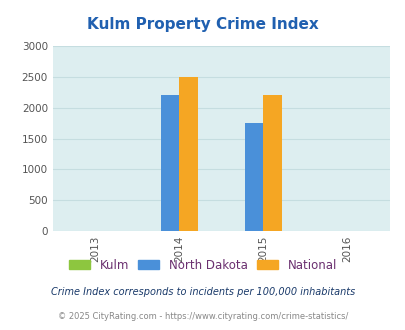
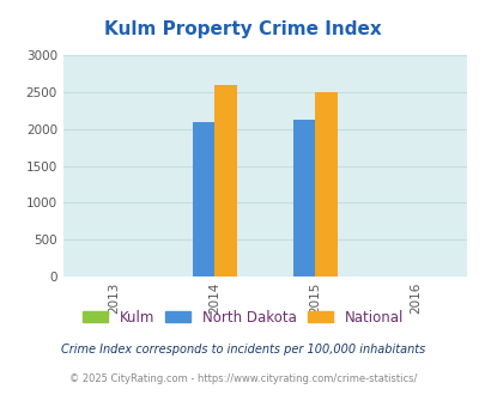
North Dakota/2014: 2200 -> 2100
National/2014: 2500 -> 2600
North Dakota/2015: 1760 -> 2120
National/2015: 2200 -> 2500
